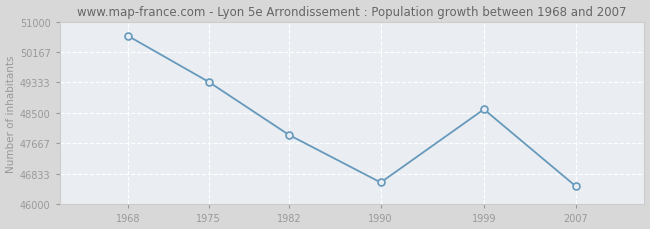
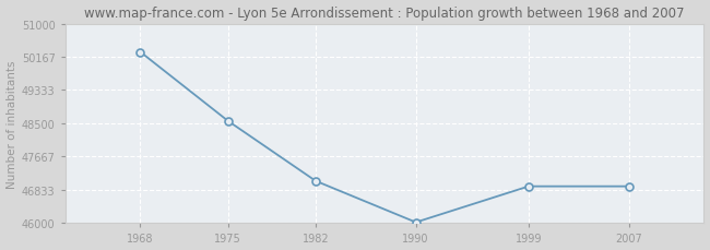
1968: 50600 -> 50290
1975: 49350 -> 48560
1982: 47900 -> 47060
1990: 46600 -> 46020
1999: 48600 -> 46920
2007: 46500 -> 46920
